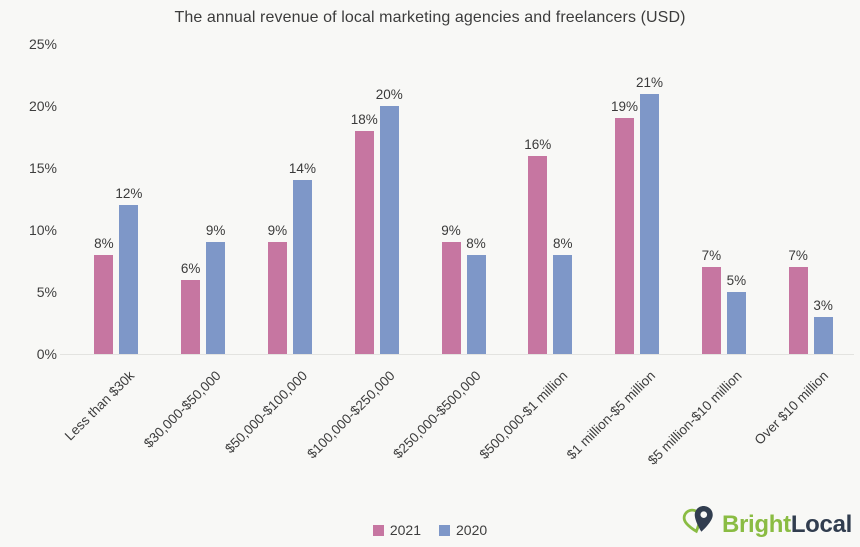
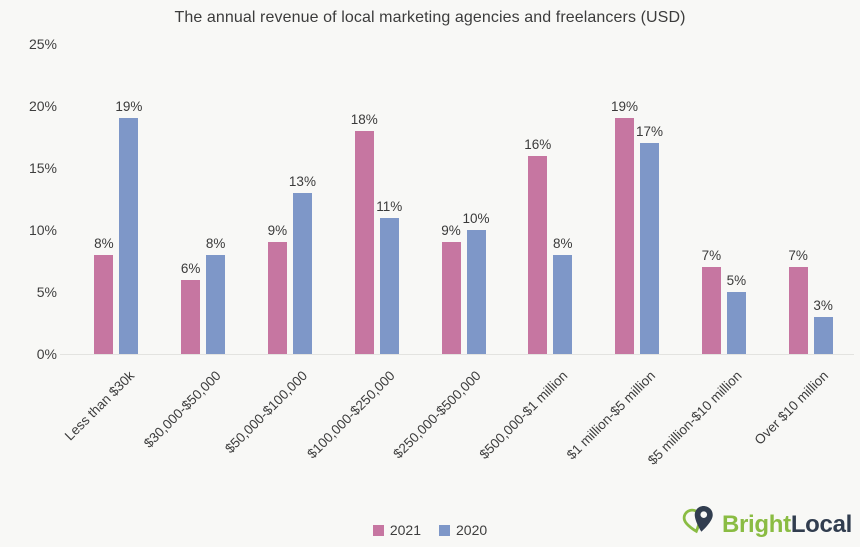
2020/Less than $30k: 12% -> 19%
2020/$30,000-$50,000: 9% -> 8%
2020/$50,000-$100,000: 14% -> 13%
2020/$100,000-$250,000: 20% -> 11%
2020/$250,000-$500,000: 8% -> 10%
2020/$1 million-$5 million: 21% -> 17%
